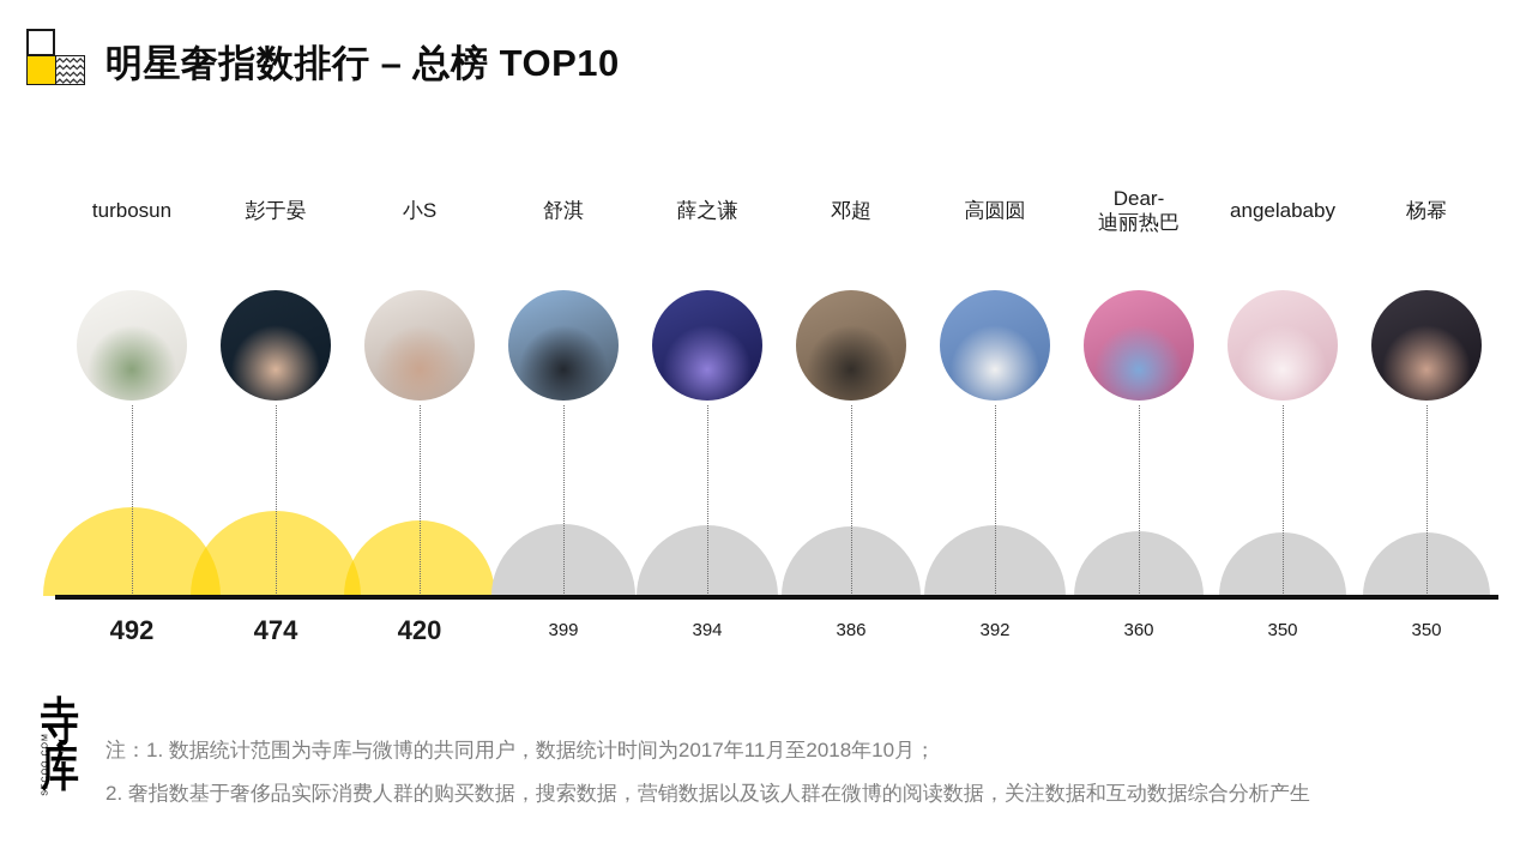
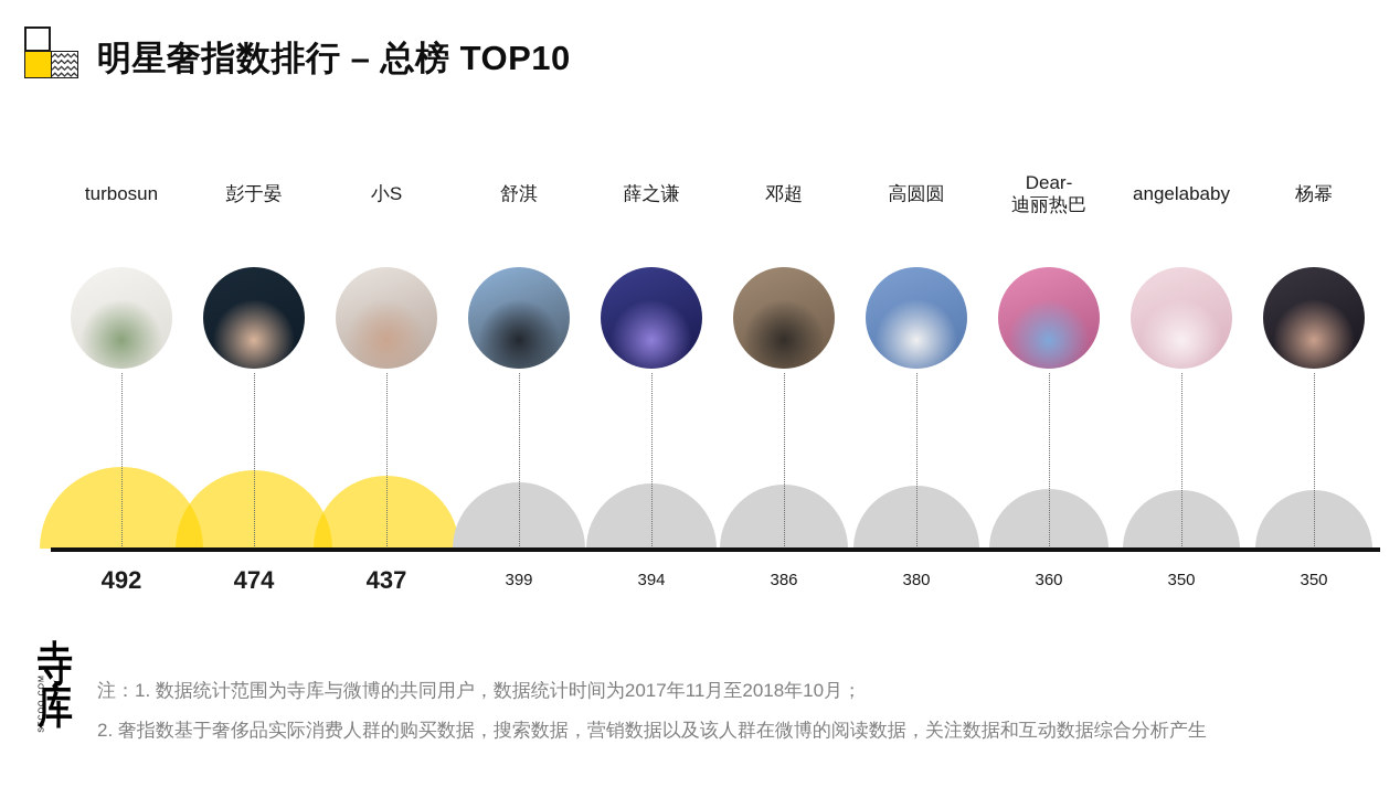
小S: 420 -> 437
高圆圆: 392 -> 380
